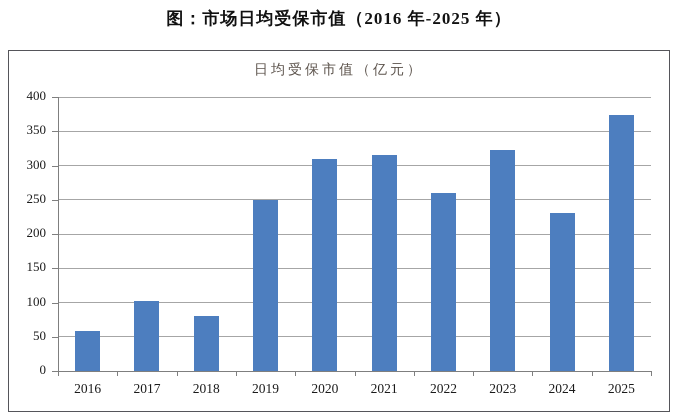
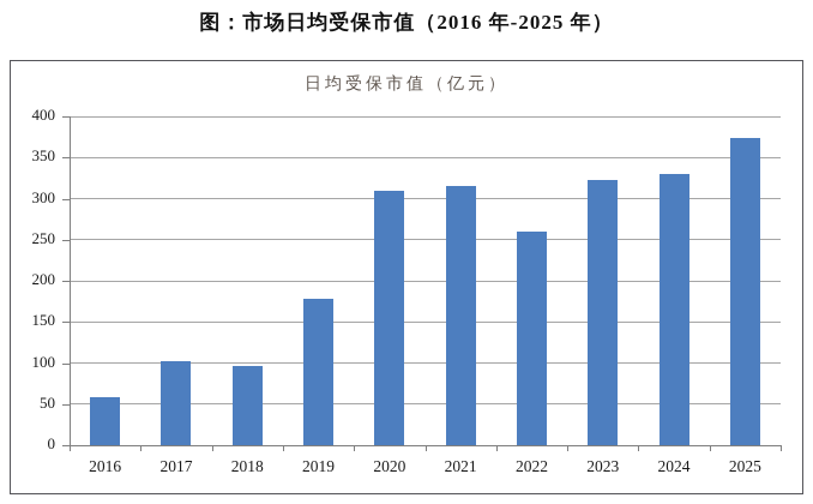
2018: 80 -> 100
2019: 250 -> 180
2024: 230 -> 330
